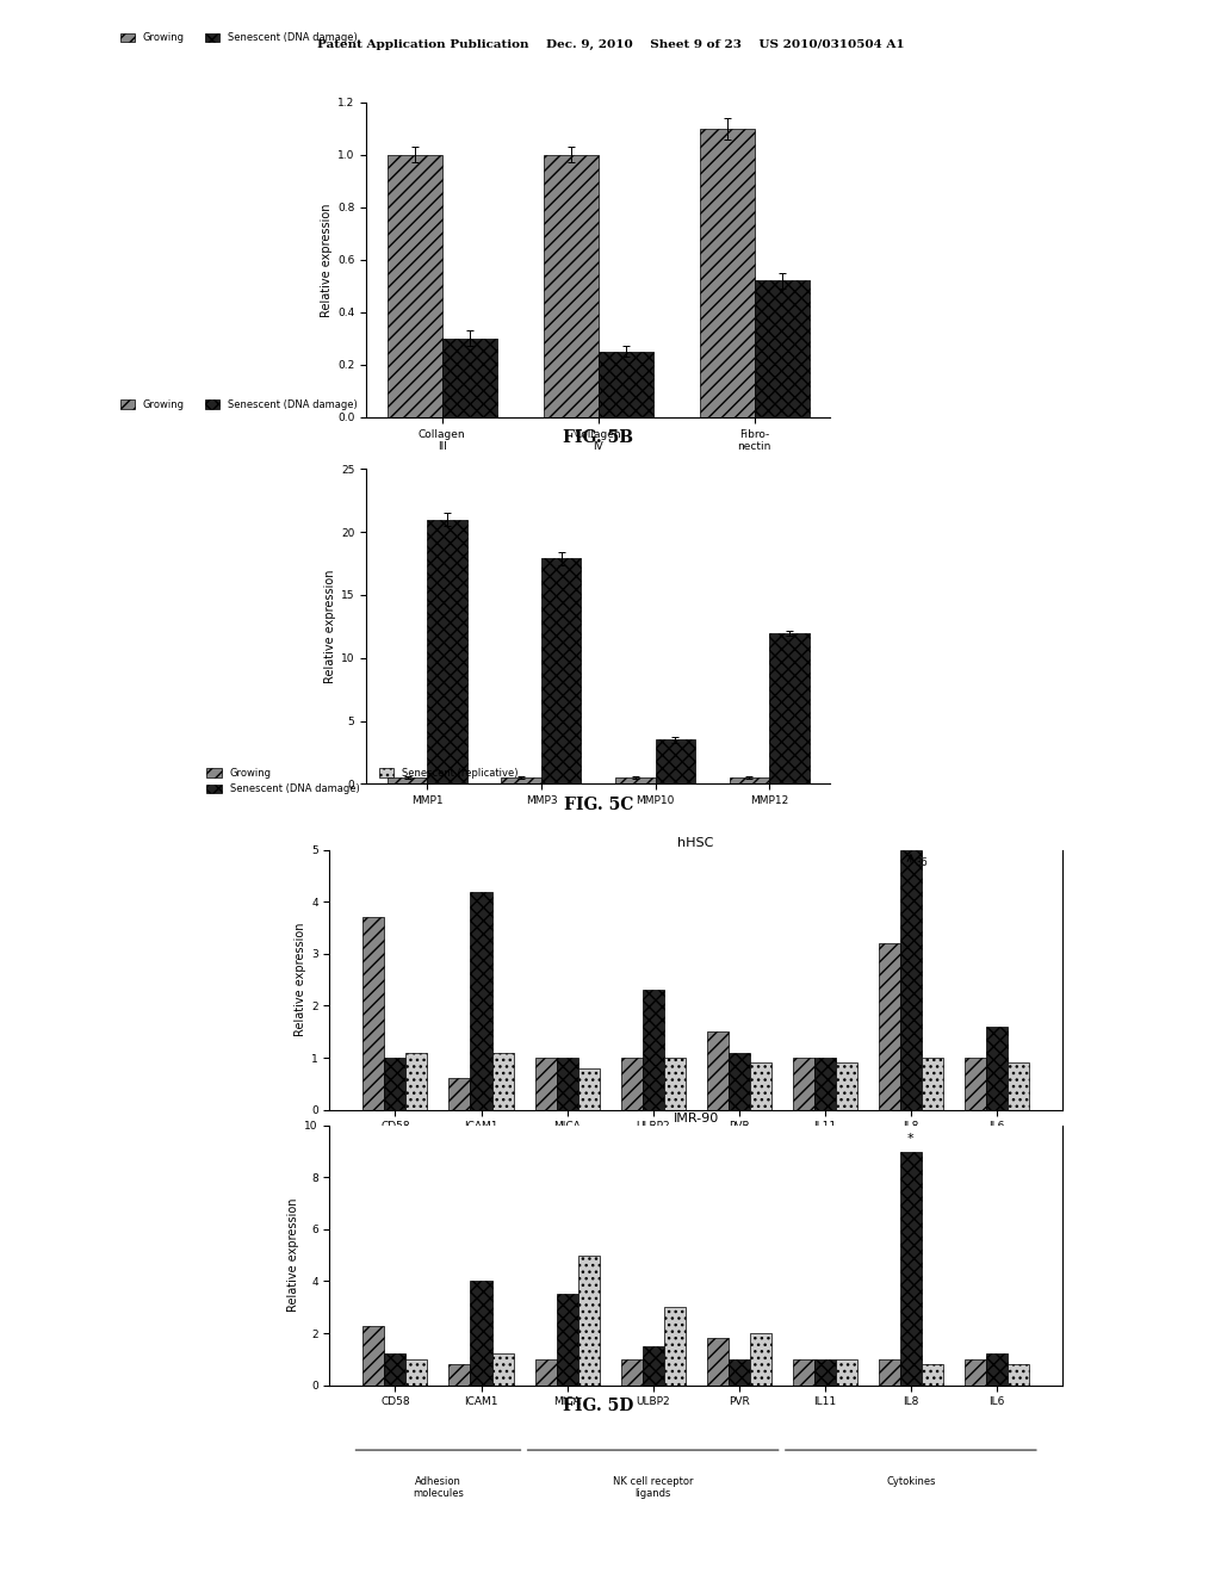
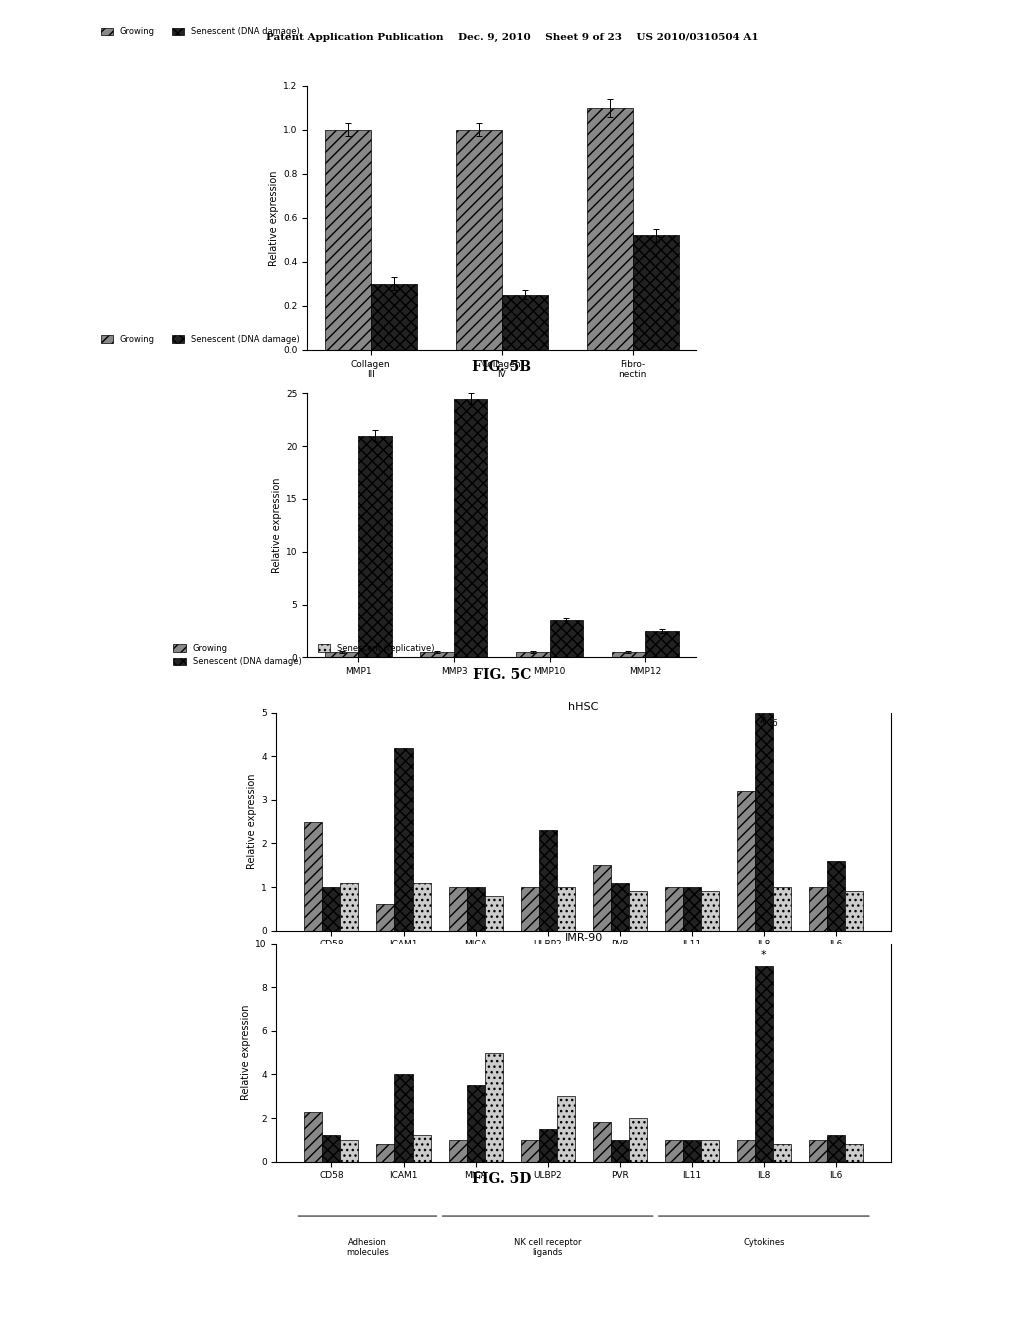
Senescent (DNA damage)/MMP3: 17.9 -> 24.5
Senescent (DNA damage)/MMP12: 12.0 -> 2.5
hHSC/Growing/CD58: 3.7 -> 2.5
